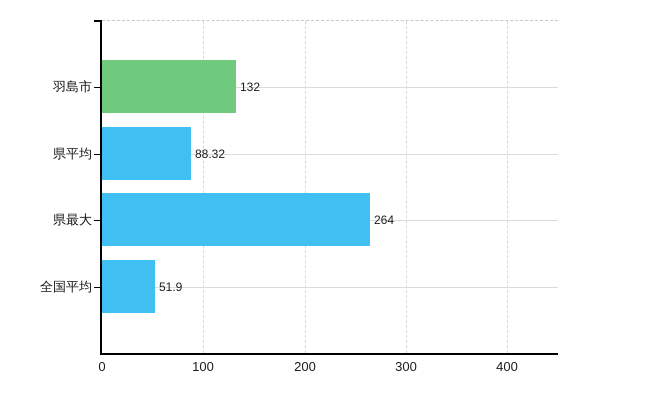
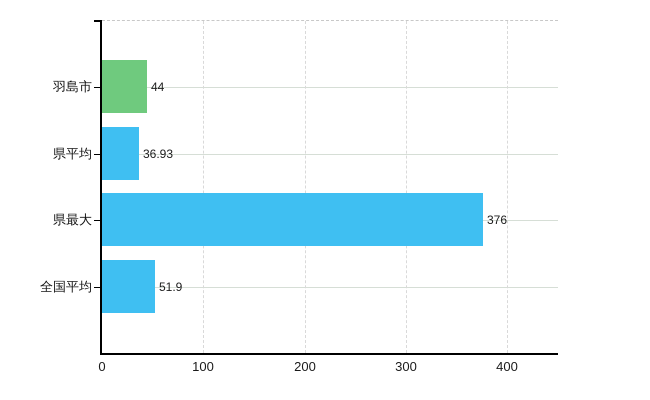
羽島市: 132 -> 44
県平均: 88.32 -> 36.93
県最大: 264 -> 376
